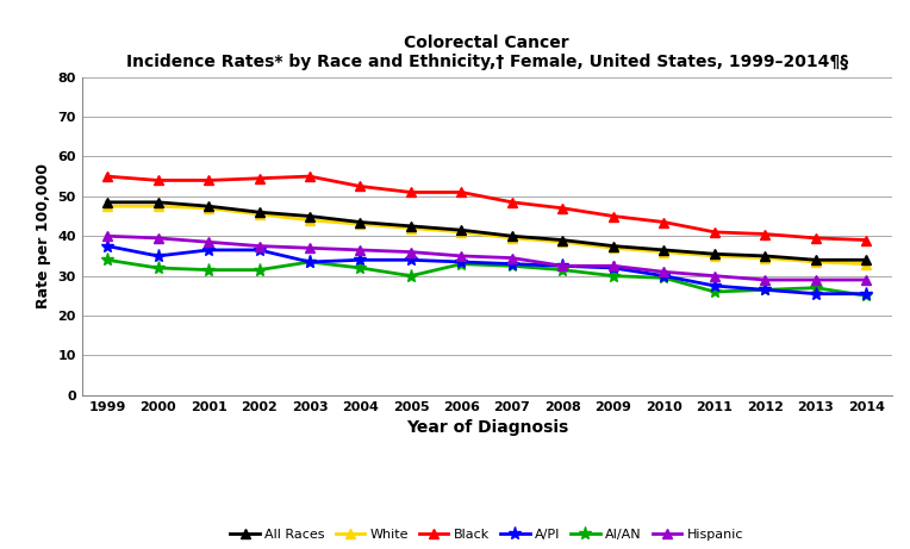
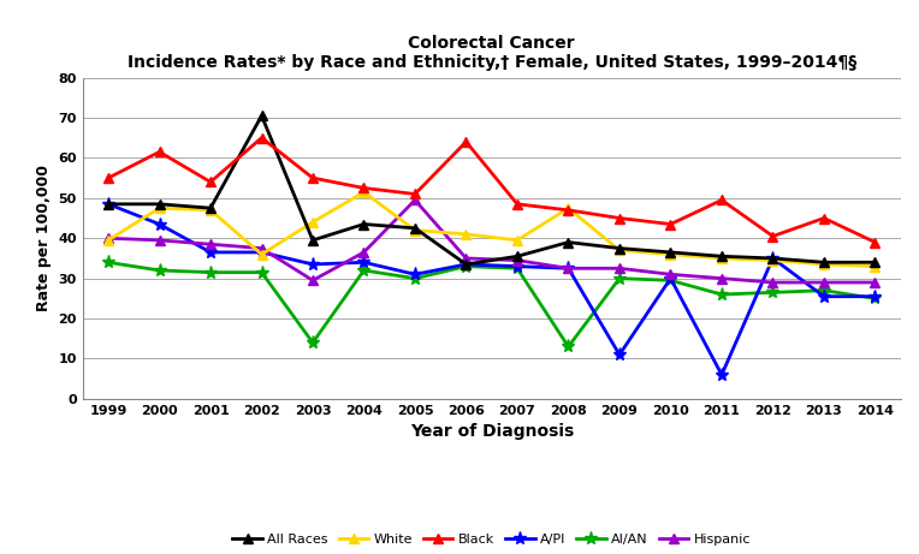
White/1999: 47.5 -> 39.5
A/PI/1999: 37.5 -> 48.5
Black/2000: 54.0 -> 61.5
A/PI/2000: 35.0 -> 43.5
All Races/2002: 46.0 -> 70.5
White/2002: 45.5 -> 36.0
Black/2002: 54.5 -> 65.0
All Races/2003: 45.0 -> 39.5
AI/AN/2003: 33.5 -> 14.0
Hispanic/2003: 37.0 -> 29.5
White/2004: 43.0 -> 51.5
A/PI/2005: 34.0 -> 31.0
Hispanic/2005: 36.0 -> 49.5
All Races/2006: 41.5 -> 33.5
Black/2006: 51.0 -> 64.0
All Races/2007: 40.0 -> 35.5
White/2008: 38.5 -> 47.5
AI/AN/2008: 31.5 -> 13.0
A/PI/2009: 32.0 -> 11.0
Black/2011: 41.0 -> 49.5
A/PI/2011: 27.5 -> 6.0
A/PI/2012: 26.5 -> 35.0
Black/2013: 39.5 -> 45.0
